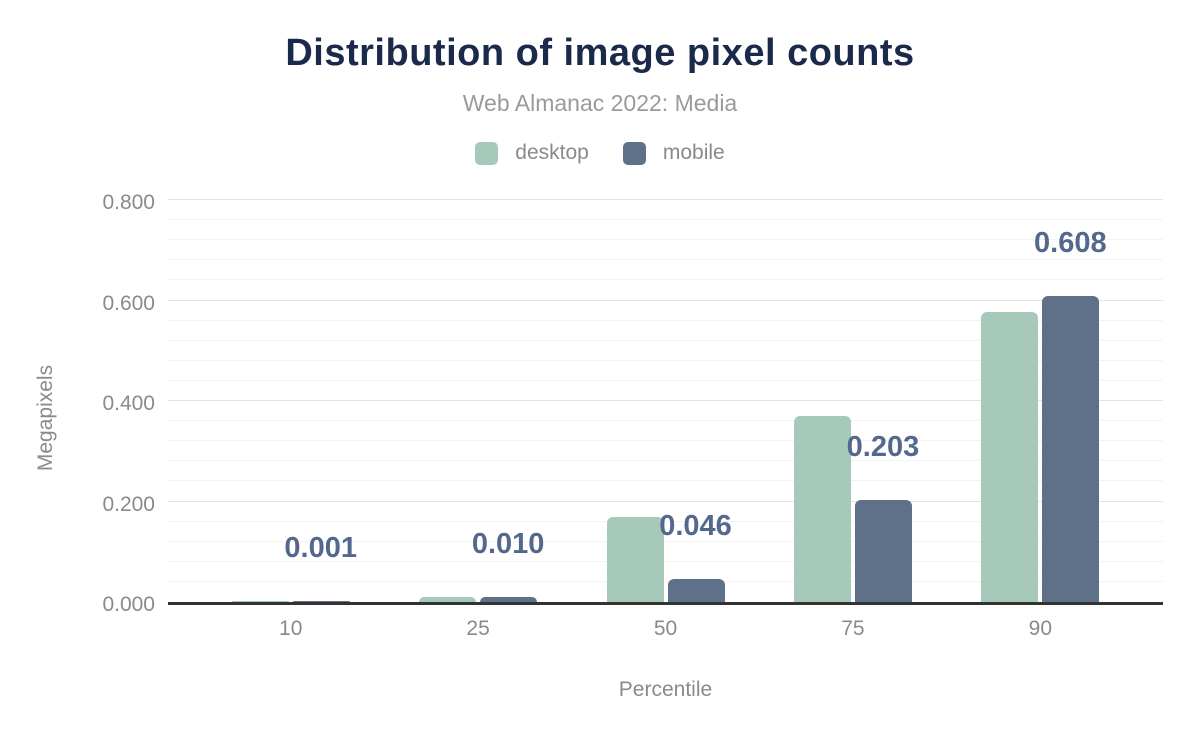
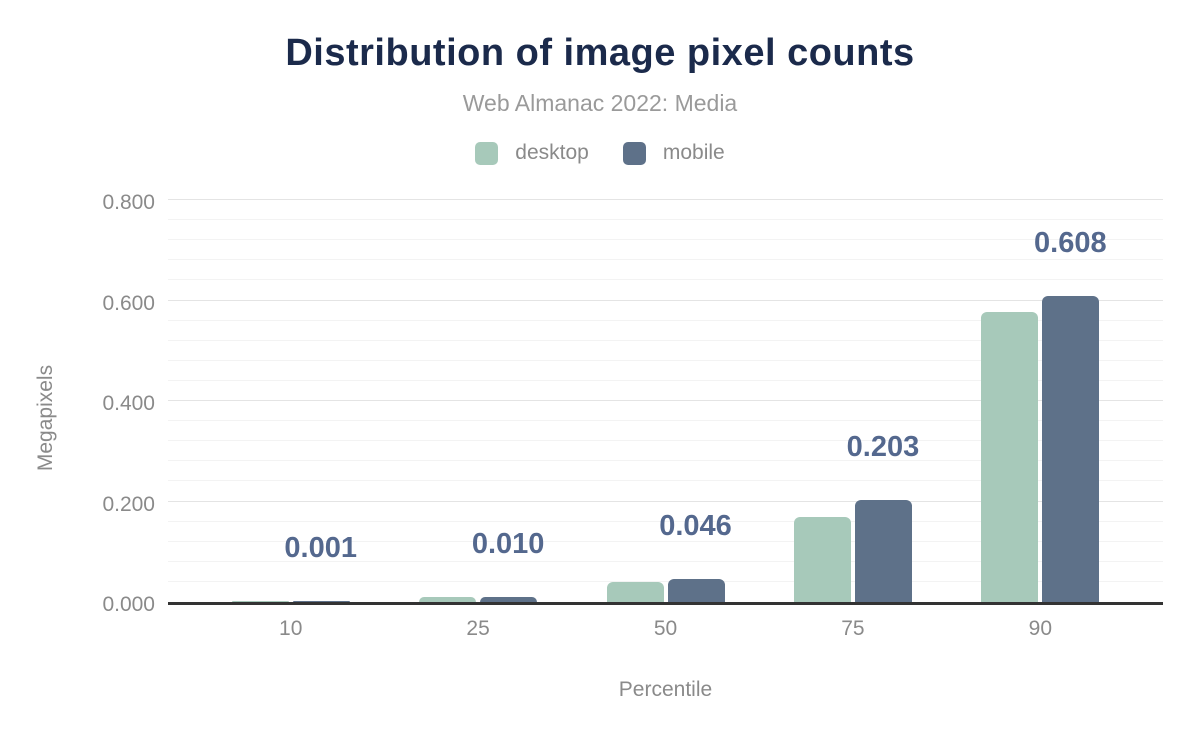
desktop/50: 0.17 -> 0.04
desktop/75: 0.37 -> 0.17
